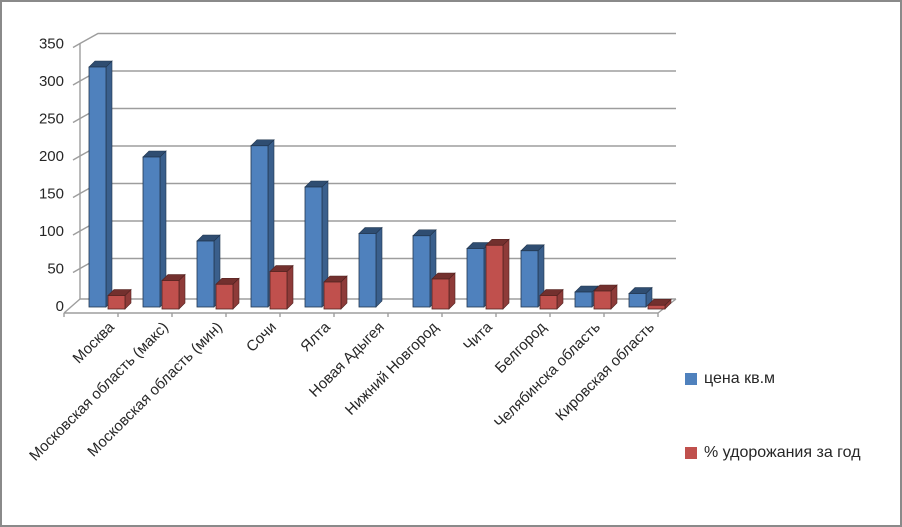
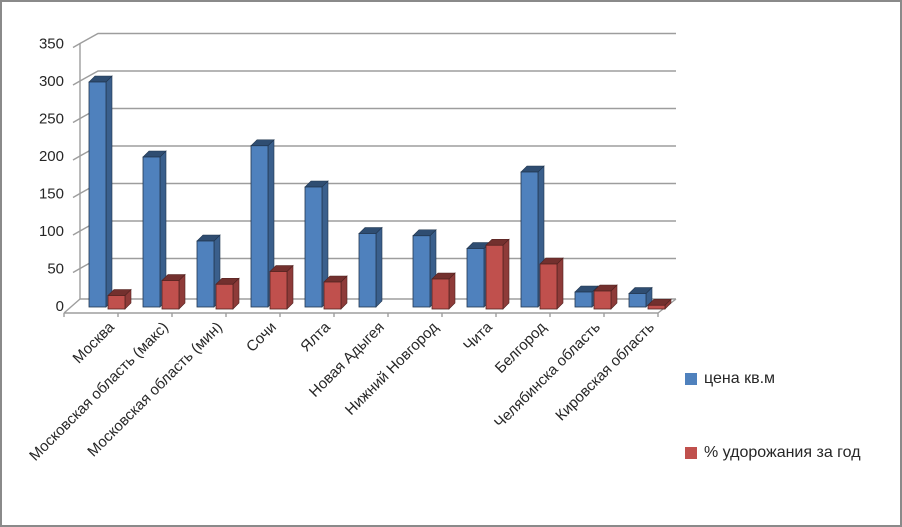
цена кв.м/Москва: 320 -> 300
цена кв.м/Белгород: 80 -> 180
% удорожания за год/Белгород: 20 -> 60
